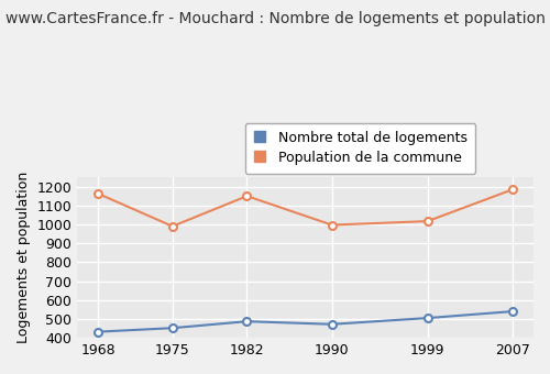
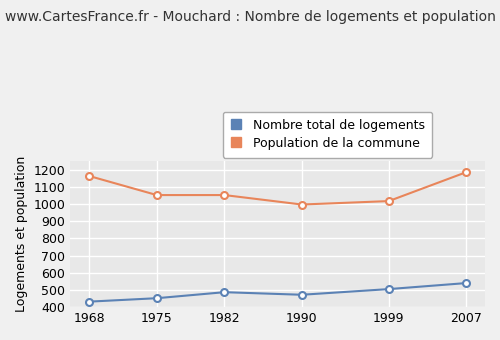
Population de la commune/1975: 990 -> 1050
Population de la commune/1982: 1150 -> 1050
